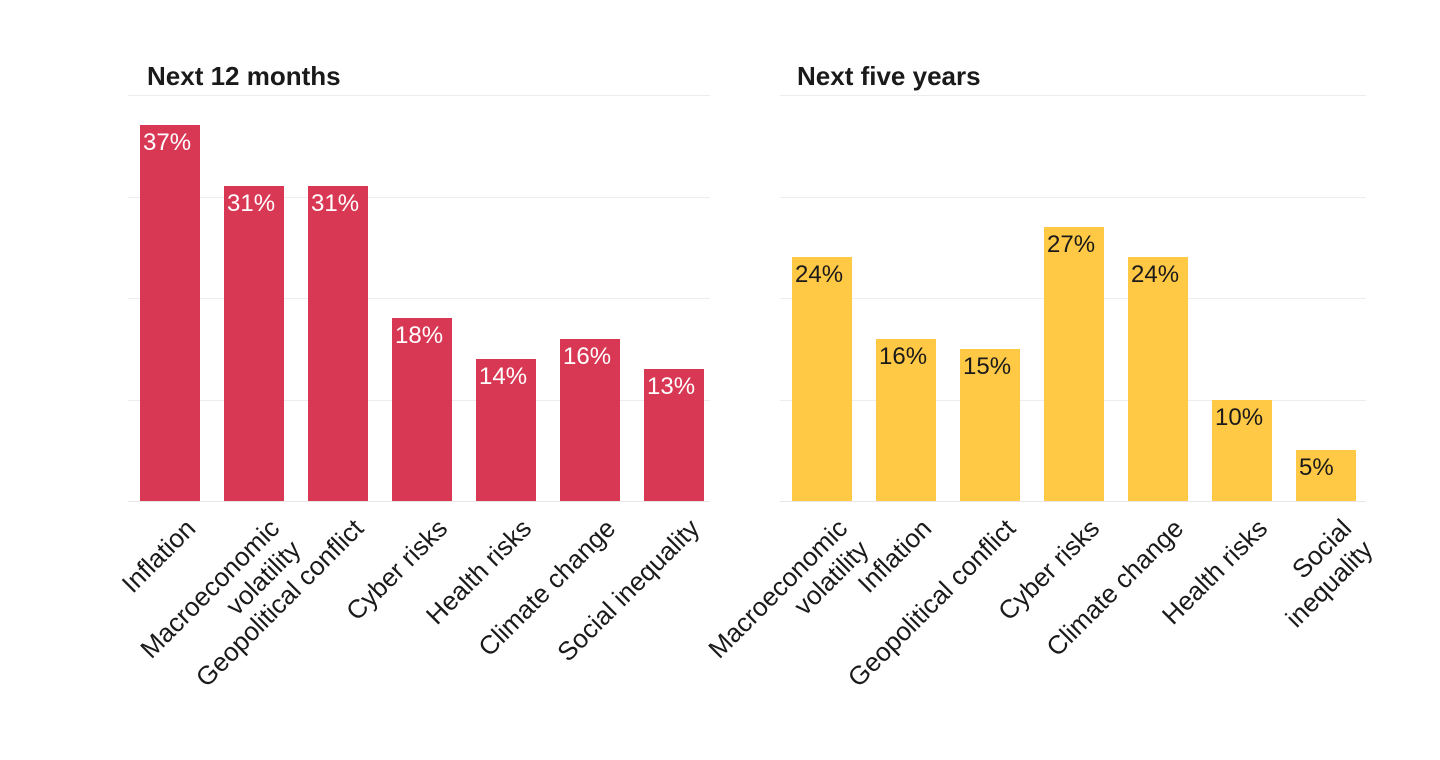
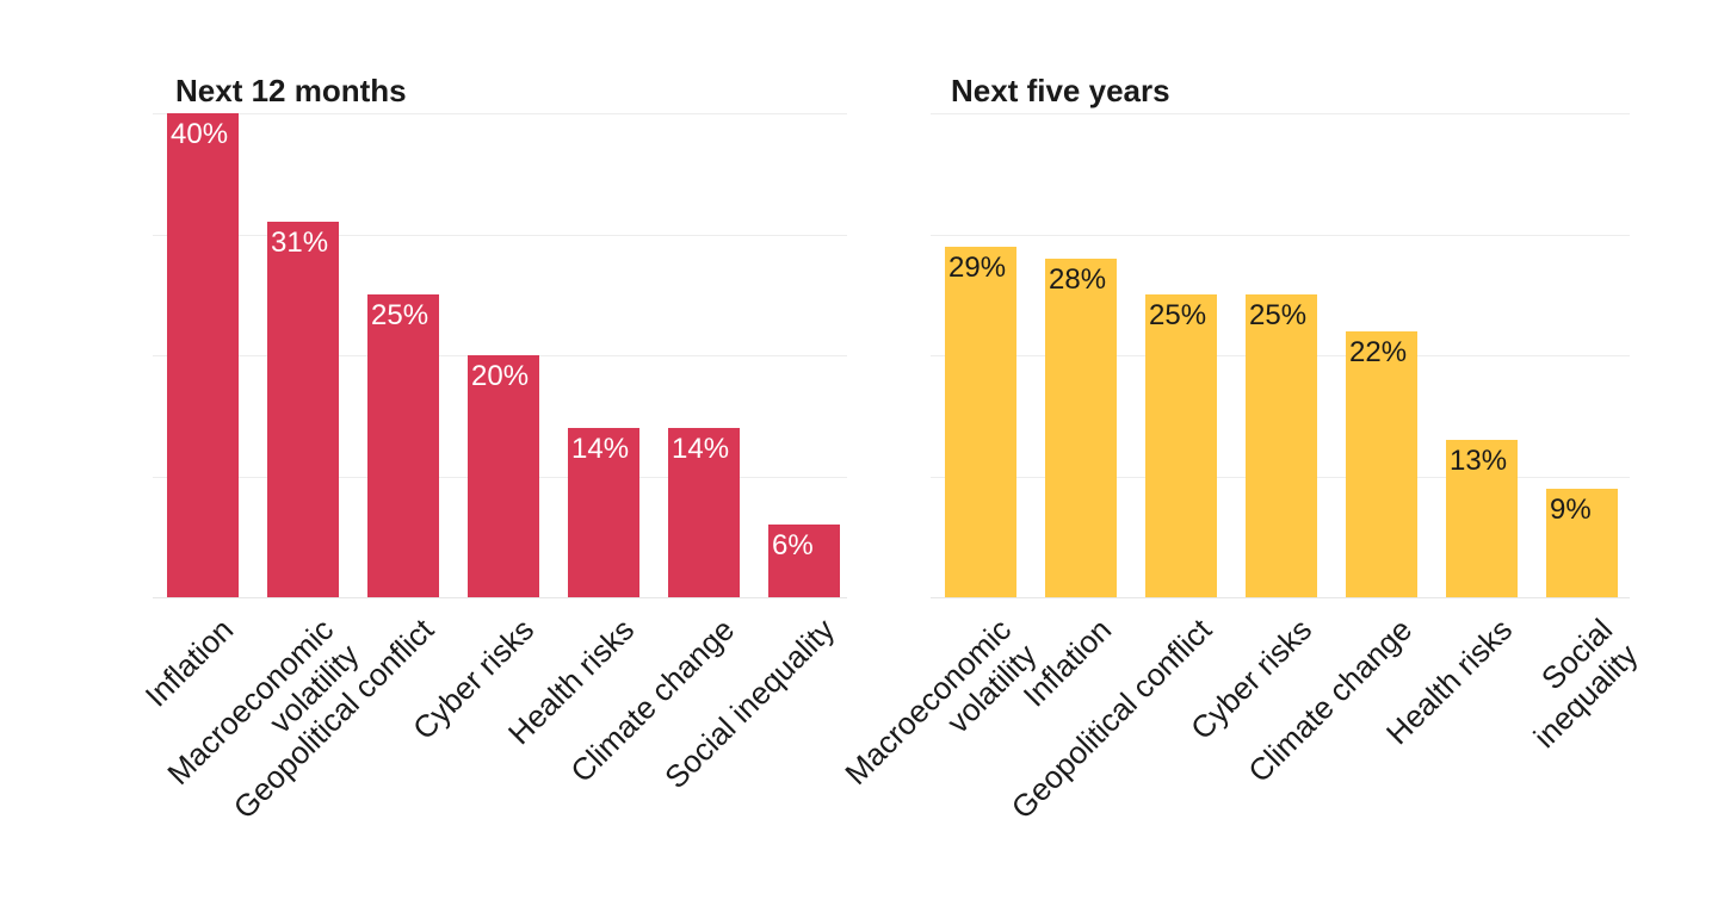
Next 12 months/Inflation: 37% -> 40%
Next 12 months/Geopolitical conflict: 31% -> 25%
Next 12 months/Cyber risks: 18% -> 20%
Next 12 months/Climate change: 16% -> 14%
Next 12 months/Social inequality: 13% -> 6%
Next five years/Macroeconomic volatility: 24% -> 29%
Next five years/Inflation: 16% -> 28%
Next five years/Geopolitical conflict: 15% -> 25%
Next five years/Cyber risks: 27% -> 25%
Next five years/Climate change: 24% -> 22%
Next five years/Health risks: 10% -> 13%
Next five years/Social inequality: 5% -> 9%
